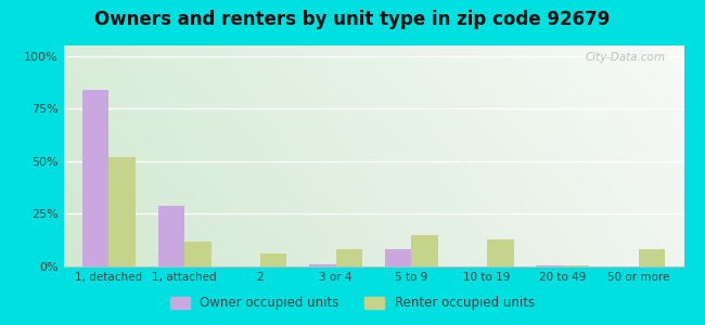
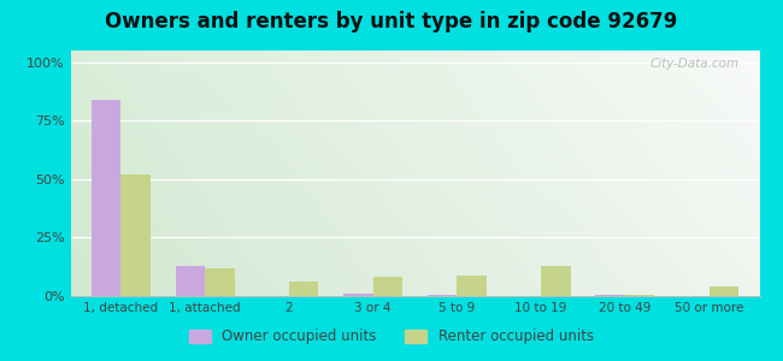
Owner occupied units/1, attached: 29% -> 13%
Owner occupied units/5 to 9: 8% -> 0%
Renter occupied units/5 to 9: 15% -> 9%
Renter occupied units/50 or more: 8% -> 4%
